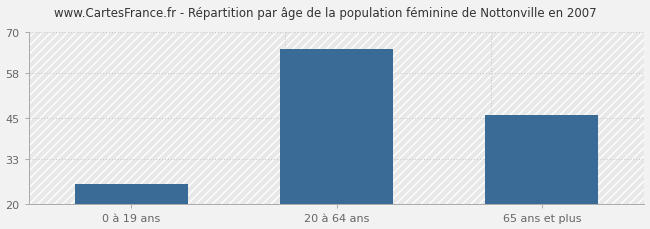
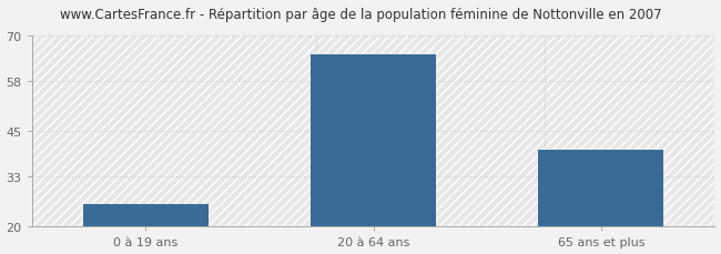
65 ans et plus: 46 -> 40
